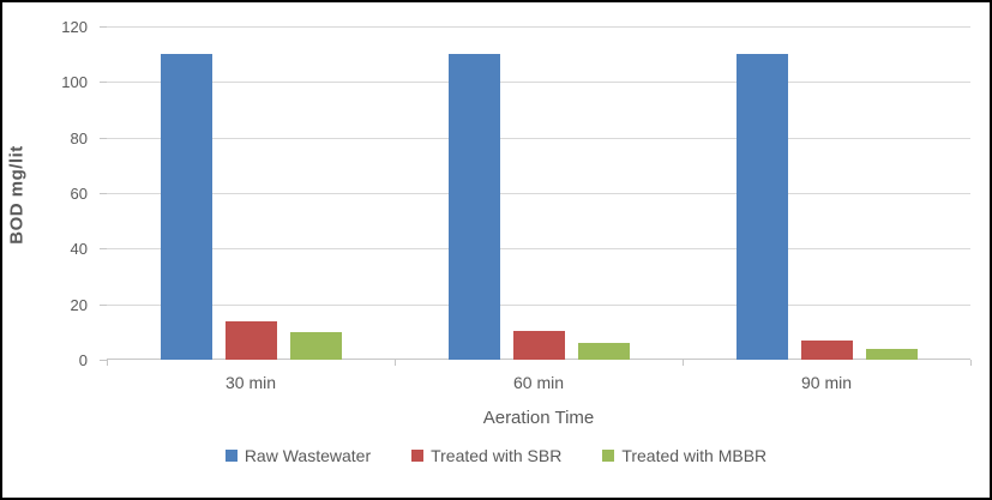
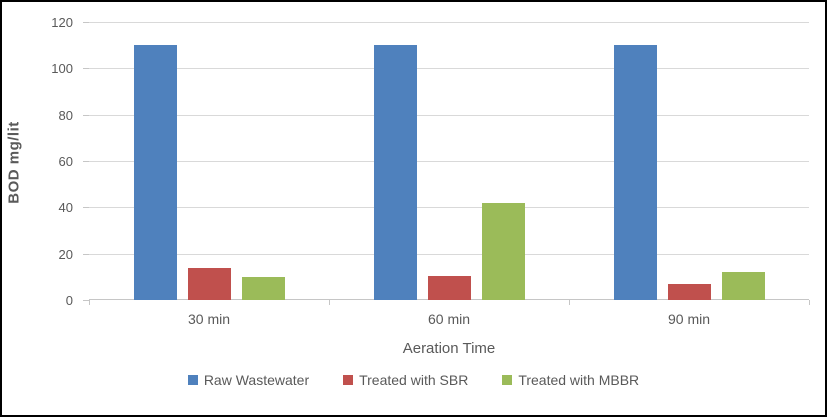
Treated with MBBR/60 min: 6 -> 42
Treated with MBBR/90 min: 4 -> 12
